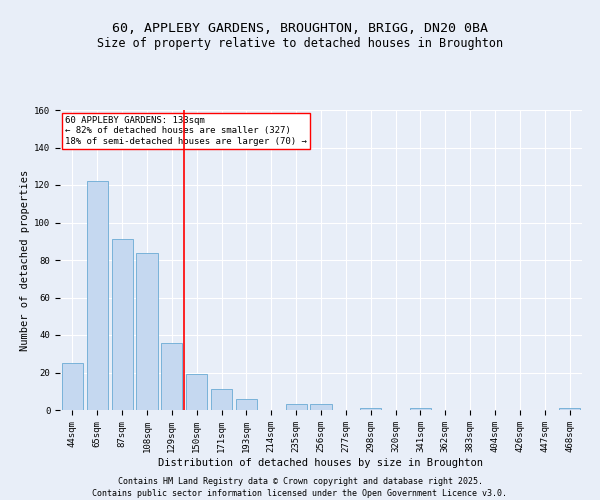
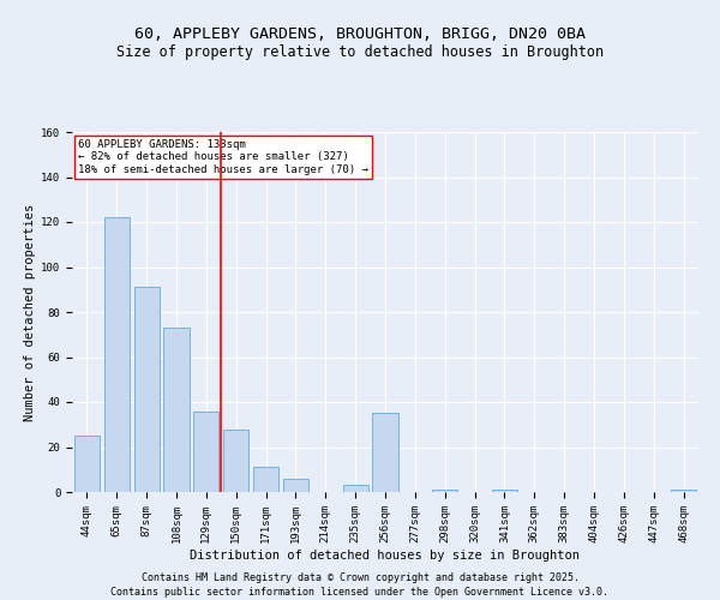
108sqm: 84 -> 73
150sqm: 19 -> 28
256sqm: 3 -> 35
